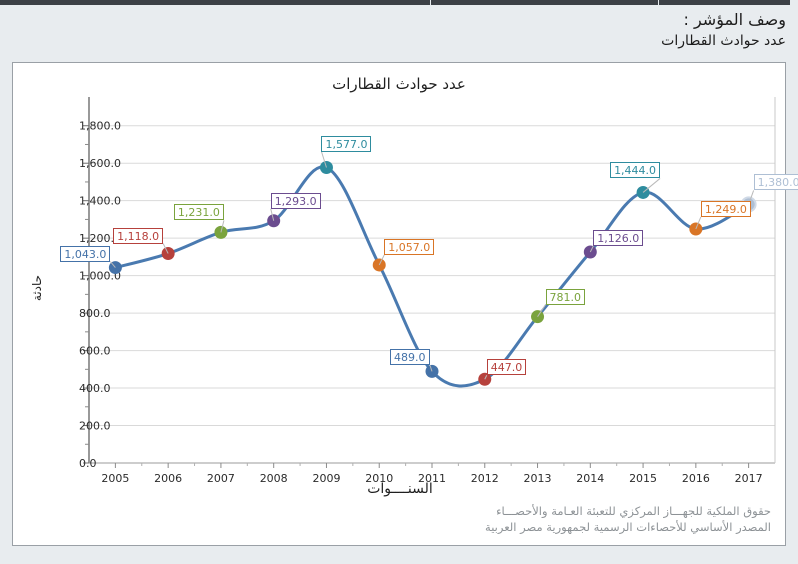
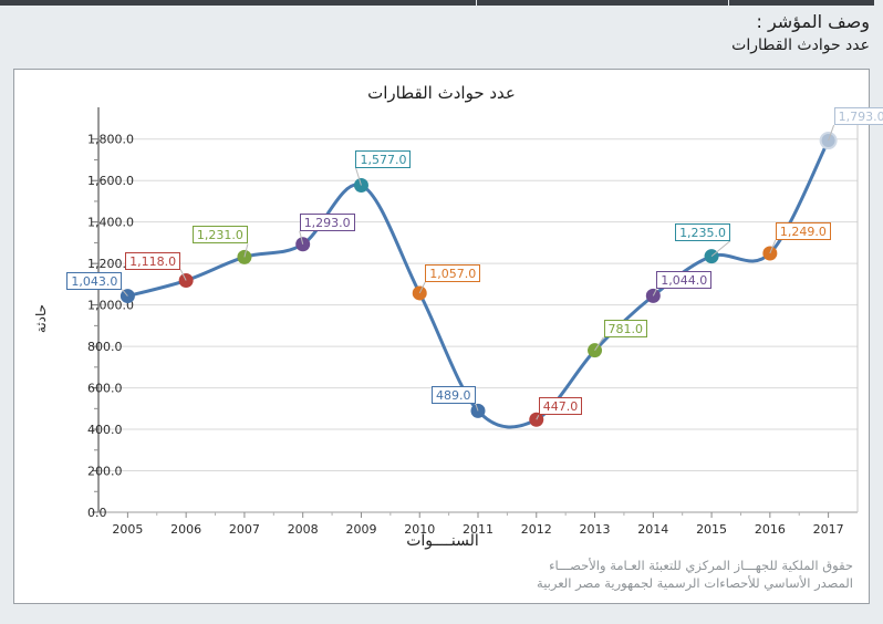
2014: 1,126.0 -> 1,044.0
2015: 1,444.0 -> 1,235.0
2017: 1,380.0 -> 1,793.0
